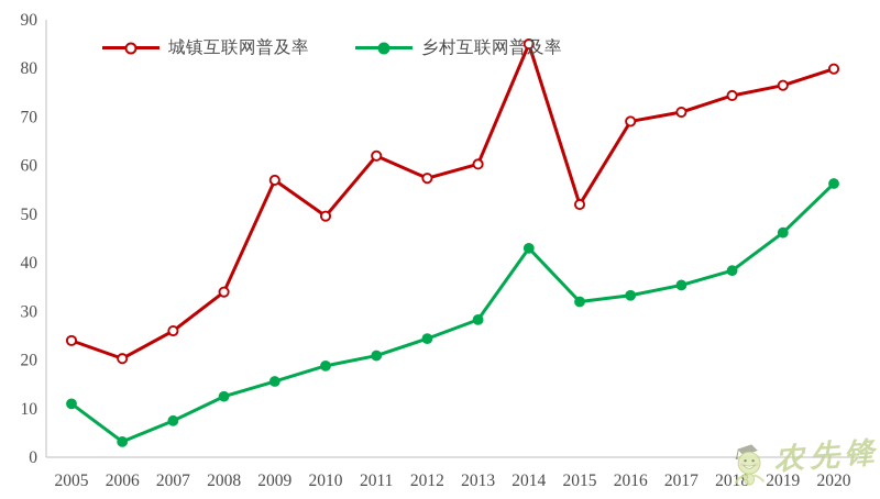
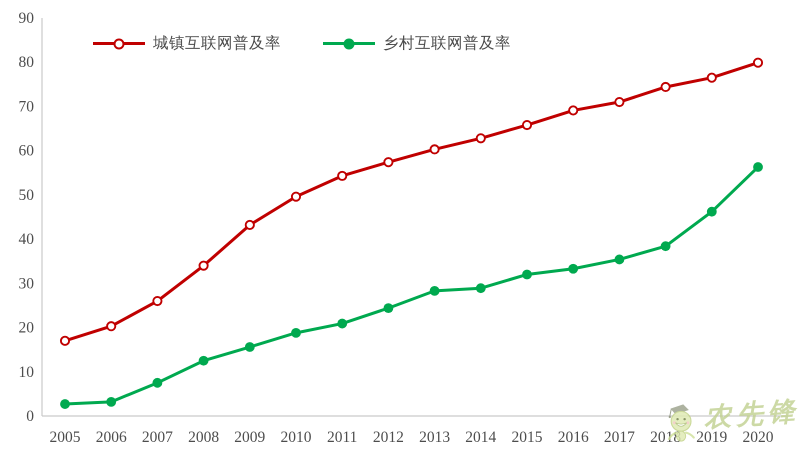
城镇互联网普及率/2005: 24 -> 17
乡村互联网普及率/2005: 11 -> 3
城镇互联网普及率/2009: 57 -> 43
城镇互联网普及率/2011: 62 -> 54
城镇互联网普及率/2014: 85 -> 63
乡村互联网普及率/2014: 43 -> 29
城镇互联网普及率/2015: 52 -> 66
